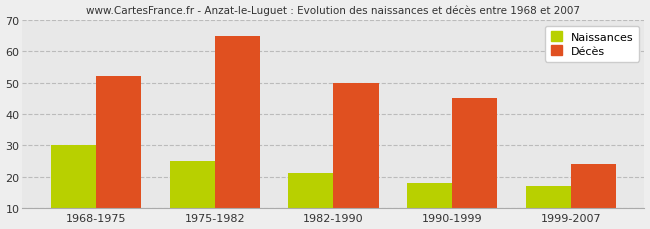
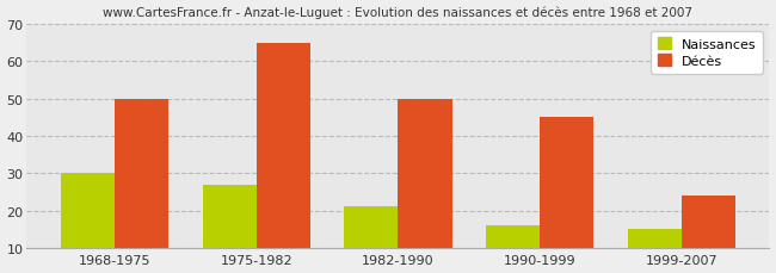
Décès/1968-1975: 52 -> 50
Naissances/1975-1982: 25 -> 27
Naissances/1990-1999: 18 -> 16
Naissances/1999-2007: 17 -> 15
